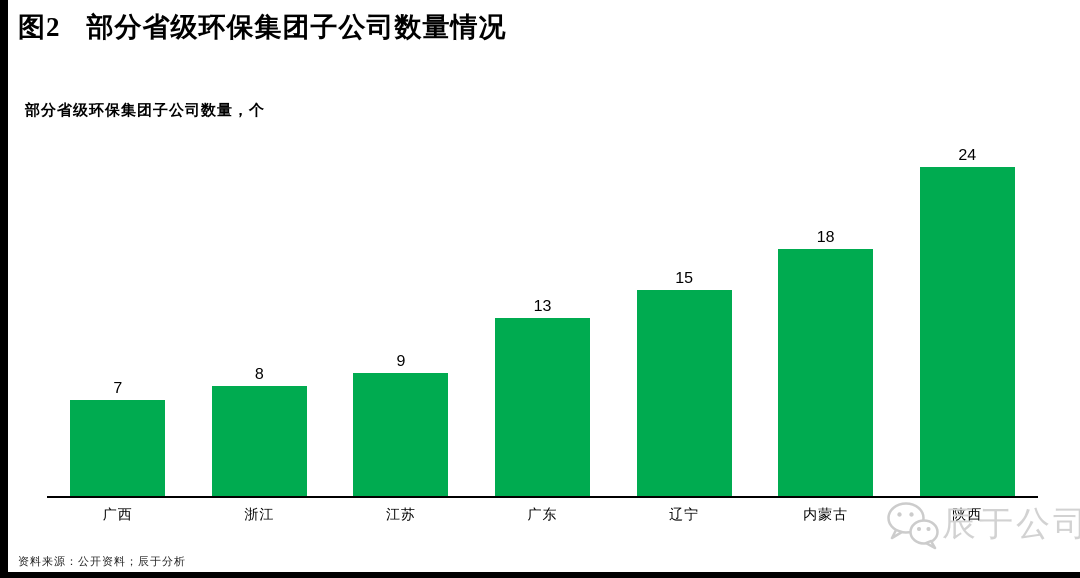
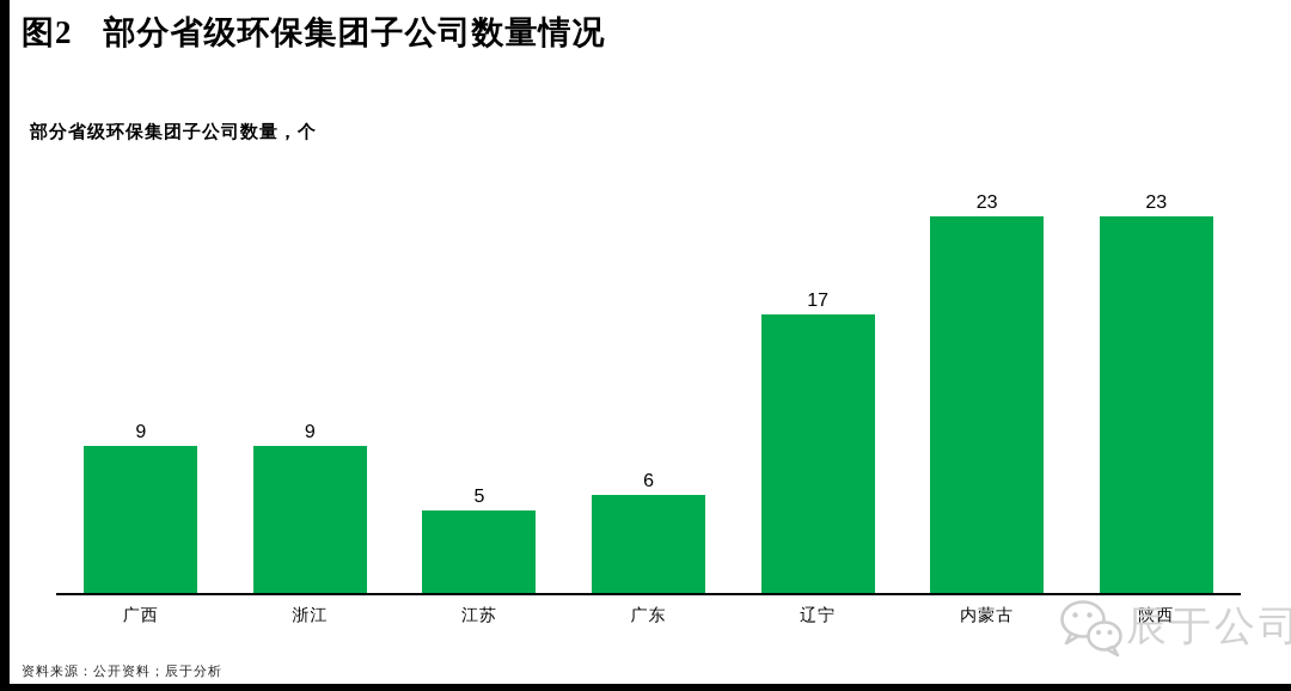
广西: 7 -> 9
浙江: 8 -> 9
江苏: 9 -> 5
广东: 13 -> 6
辽宁: 15 -> 17
内蒙古: 18 -> 23
陕西: 24 -> 23
